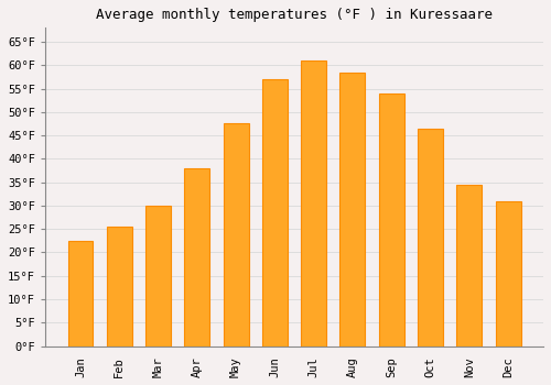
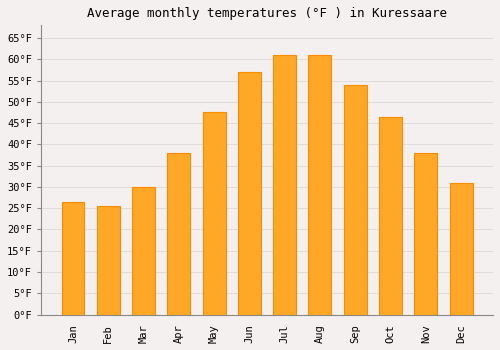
Jan: 22.5°F -> 26.5°F
Aug: 58.5°F -> 61.0°F
Nov: 34.5°F -> 38.0°F
